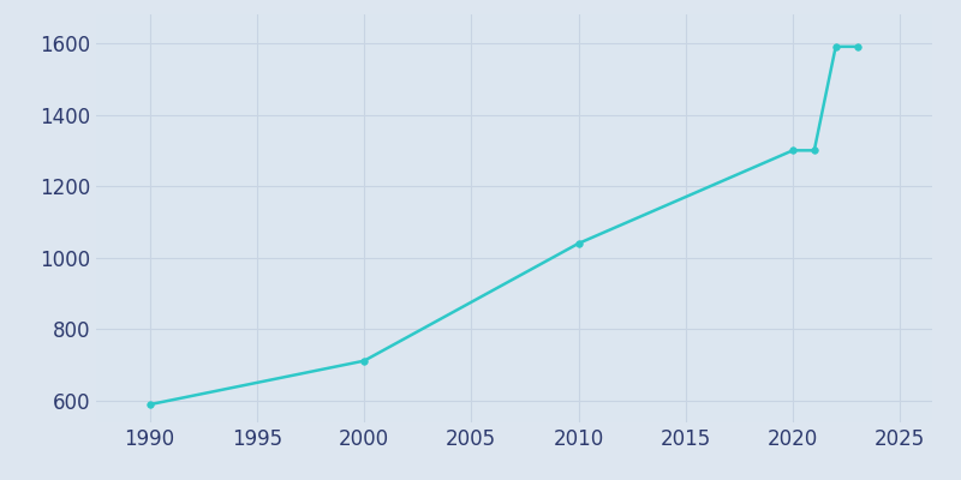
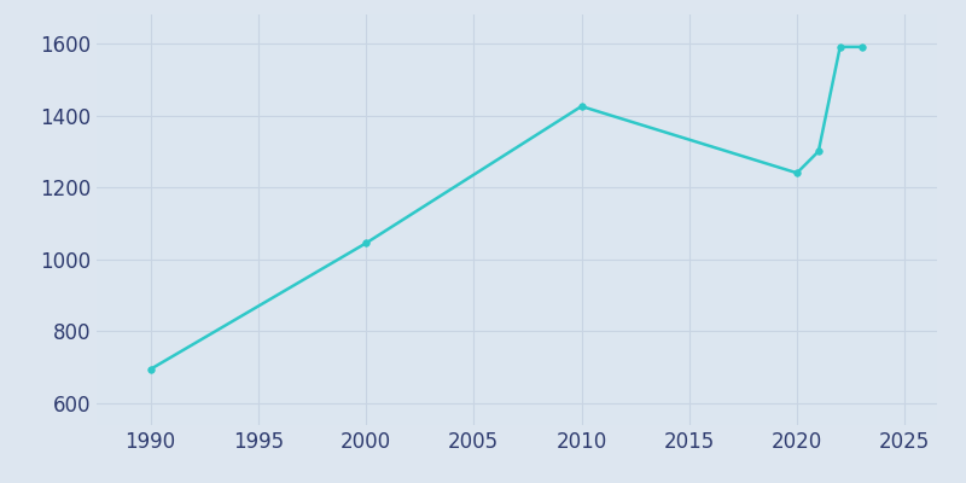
1990: 590 -> 695
2000: 712 -> 1045
2010: 1040 -> 1425
2020: 1300 -> 1240
